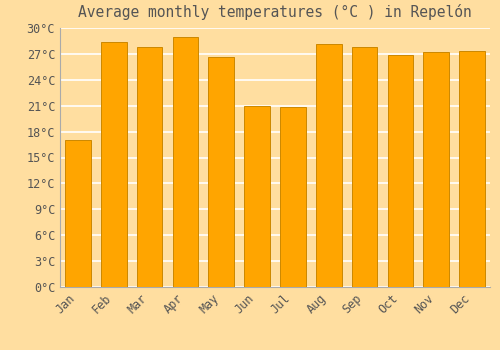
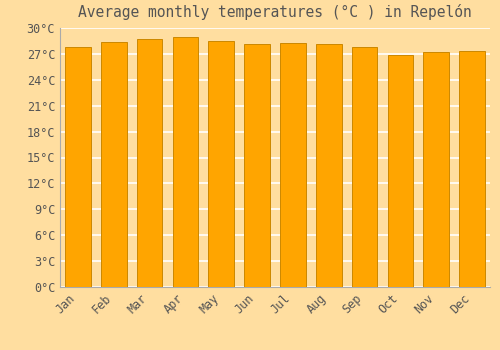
Jan: 17.0°C -> 27.8°C
Mar: 27.8°C -> 28.7°C
May: 26.6°C -> 28.5°C
Jun: 21.0°C -> 28.2°C
Jul: 20.8°C -> 28.3°C
